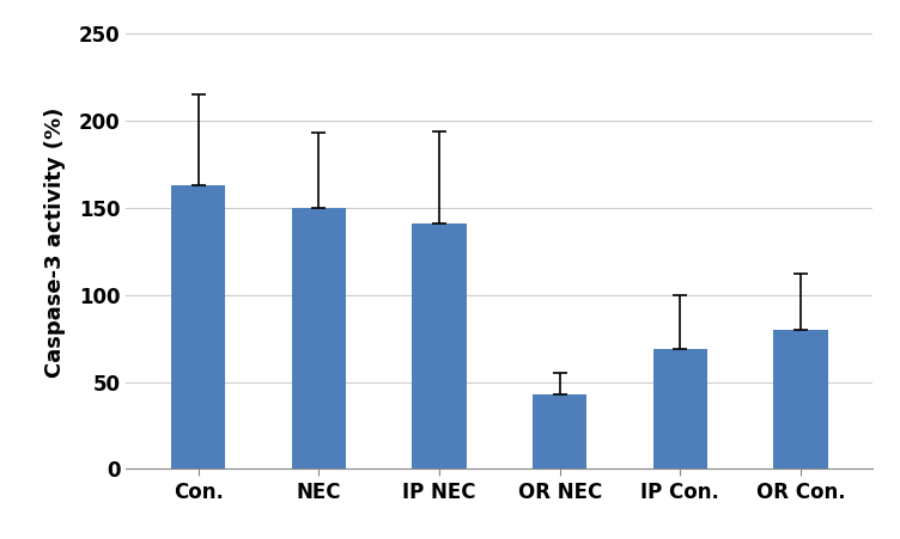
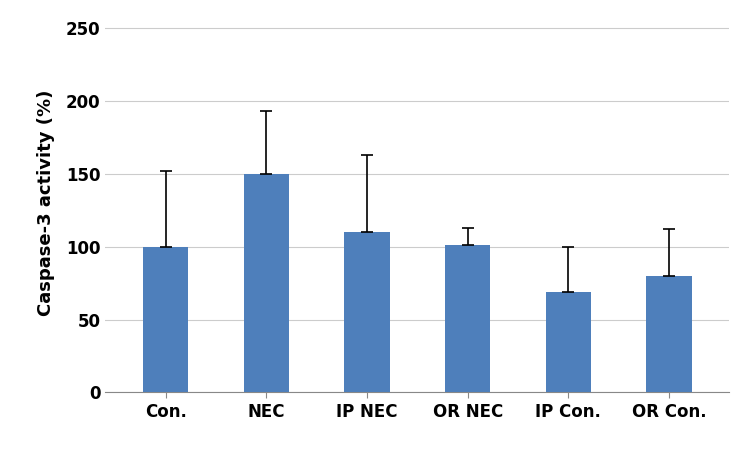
Con.: 163 -> 100
IP NEC: 141 -> 110
OR NEC: 43 -> 101
